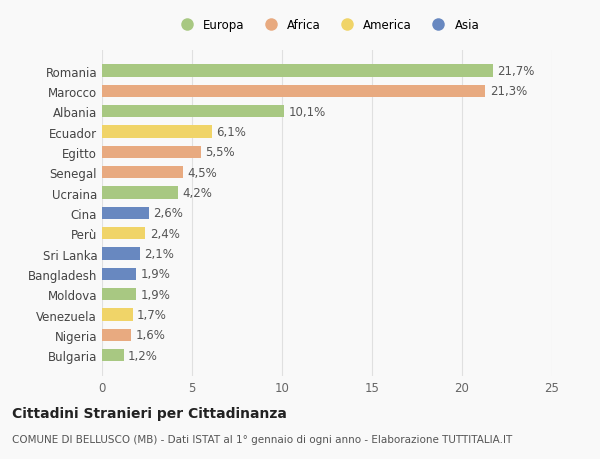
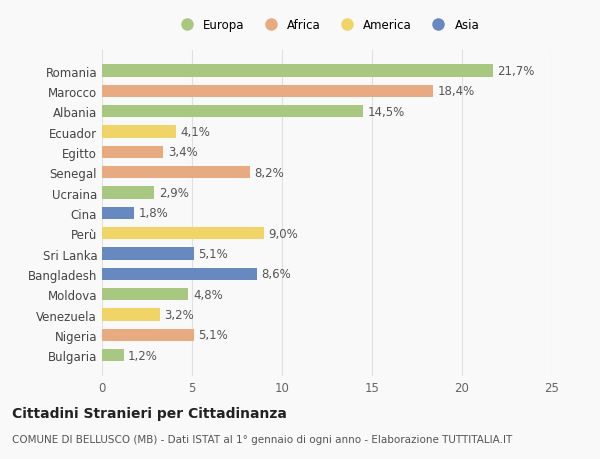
Marocco: 21,3% -> 18,4%
Albania: 10,1% -> 14,5%
Ecuador: 6,1% -> 4,1%
Egitto: 5,5% -> 3,4%
Senegal: 4,5% -> 8,2%
Ucraina: 4,2% -> 2,9%
Cina: 2,6% -> 1,8%
Perù: 2,4% -> 9,0%
Sri Lanka: 2,1% -> 5,1%
Bangladesh: 1,9% -> 8,6%
Moldova: 1,9% -> 4,8%
Venezuela: 1,7% -> 3,2%
Nigeria: 1,6% -> 5,1%
